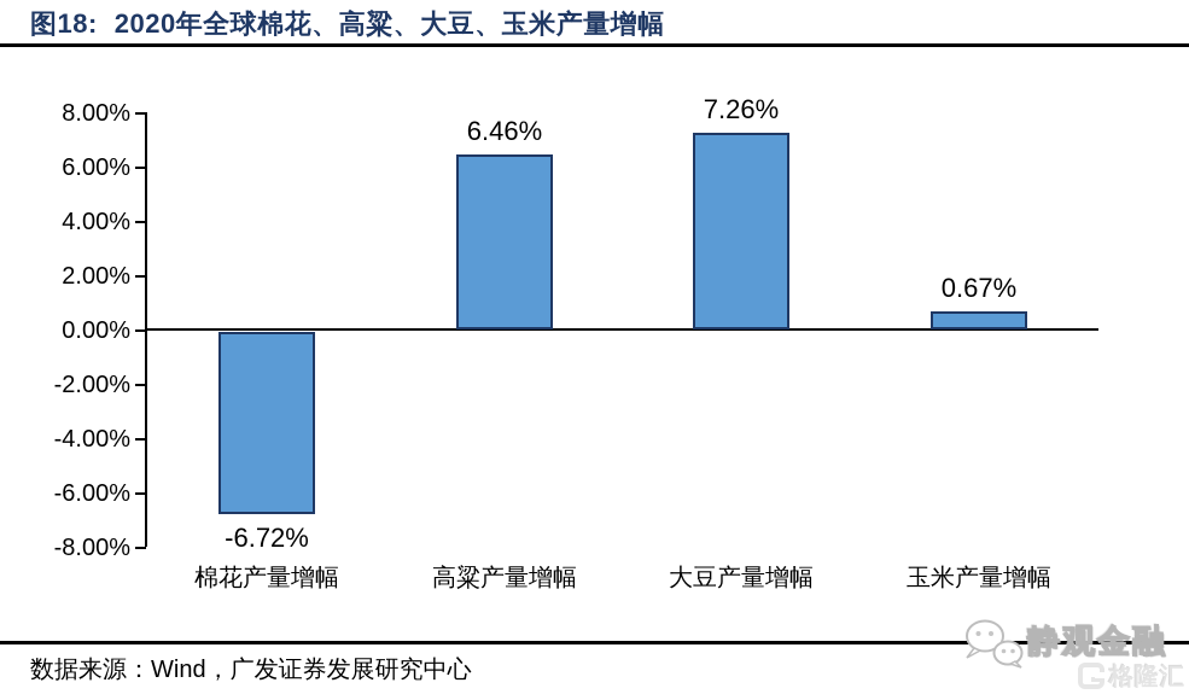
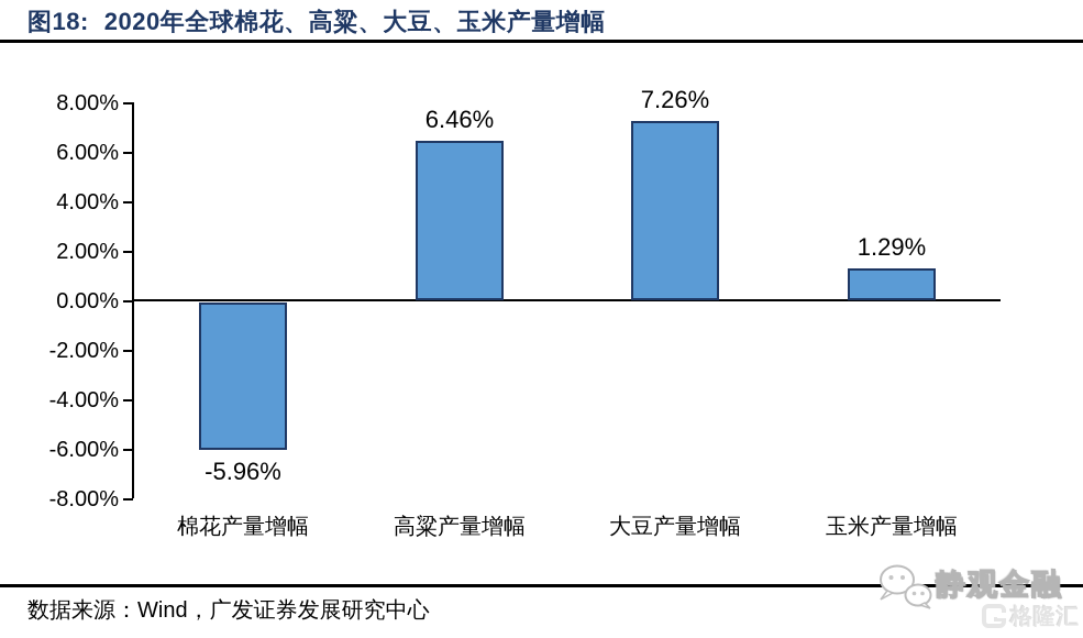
棉花产量增幅: -6.72% -> -5.96%
玉米产量增幅: 0.67% -> 1.29%
